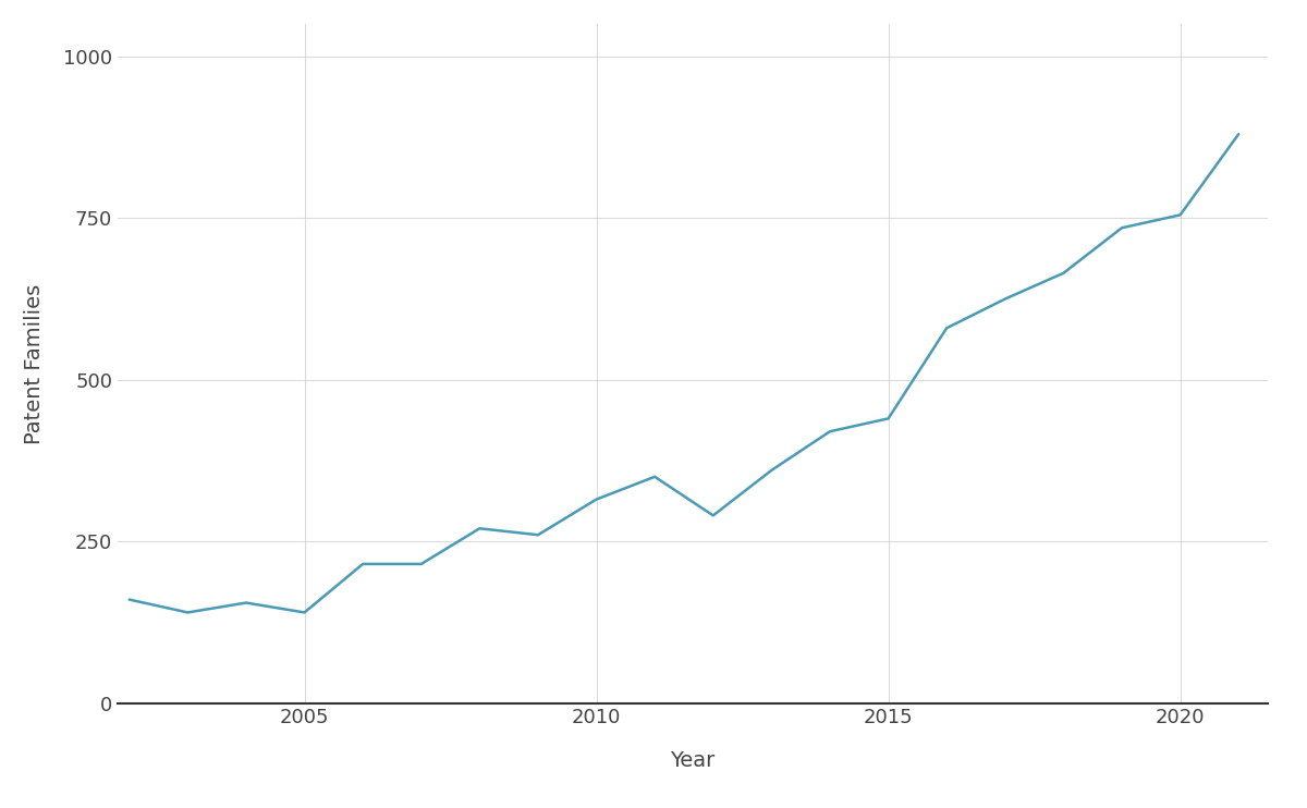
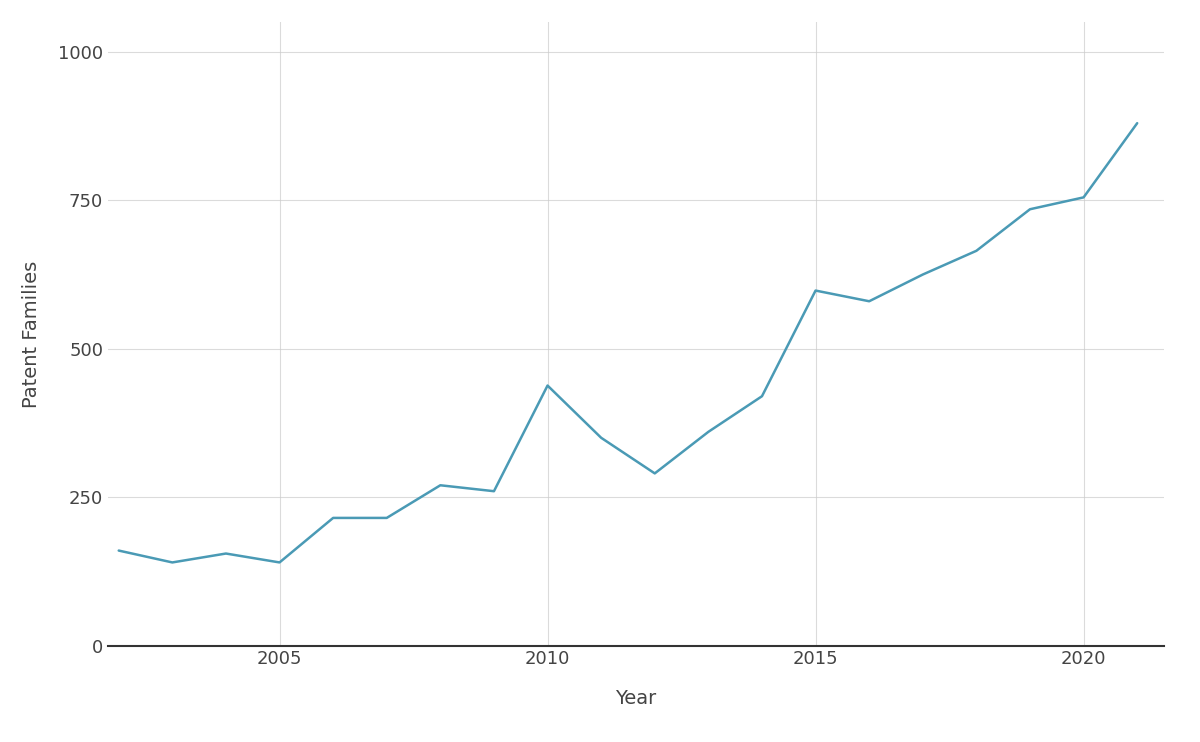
2010: 315 -> 438
2015: 440 -> 598
